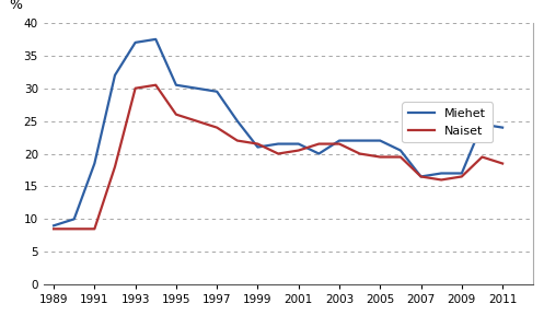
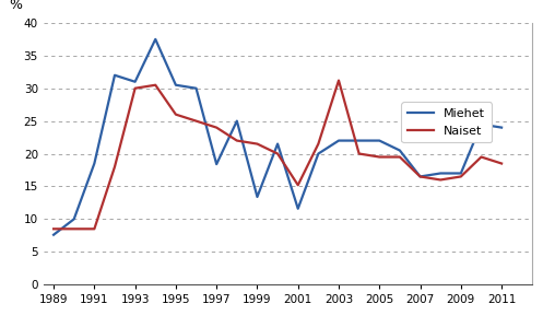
Miehet/1989: 9.0 -> 7.6
Miehet/1993: 37.0 -> 31.0
Miehet/1997: 29.5 -> 18.4
Miehet/1999: 21.0 -> 13.4
Miehet/2001: 21.5 -> 11.6
Naiset/2001: 20.5 -> 15.2
Naiset/2003: 21.5 -> 31.2
